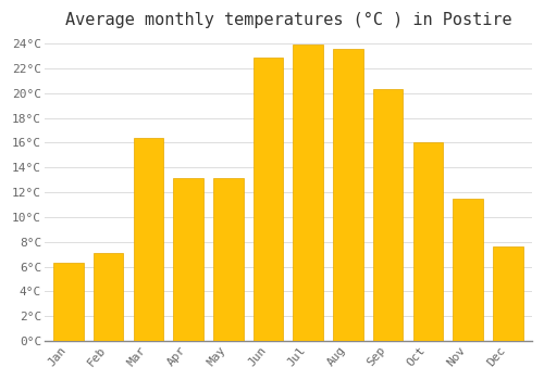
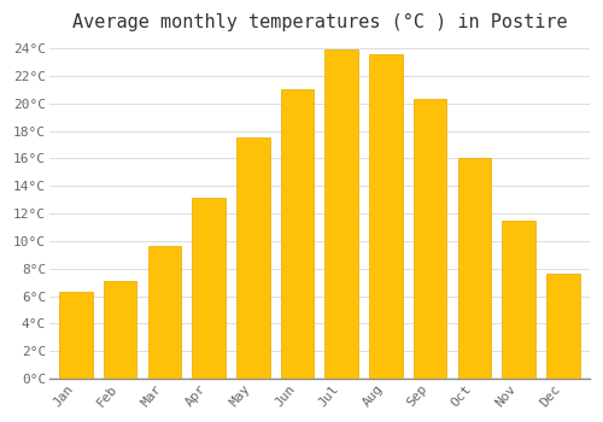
Mar: 16.4°C -> 9.6°C
May: 13.1°C -> 17.5°C
Jun: 22.9°C -> 21.0°C
